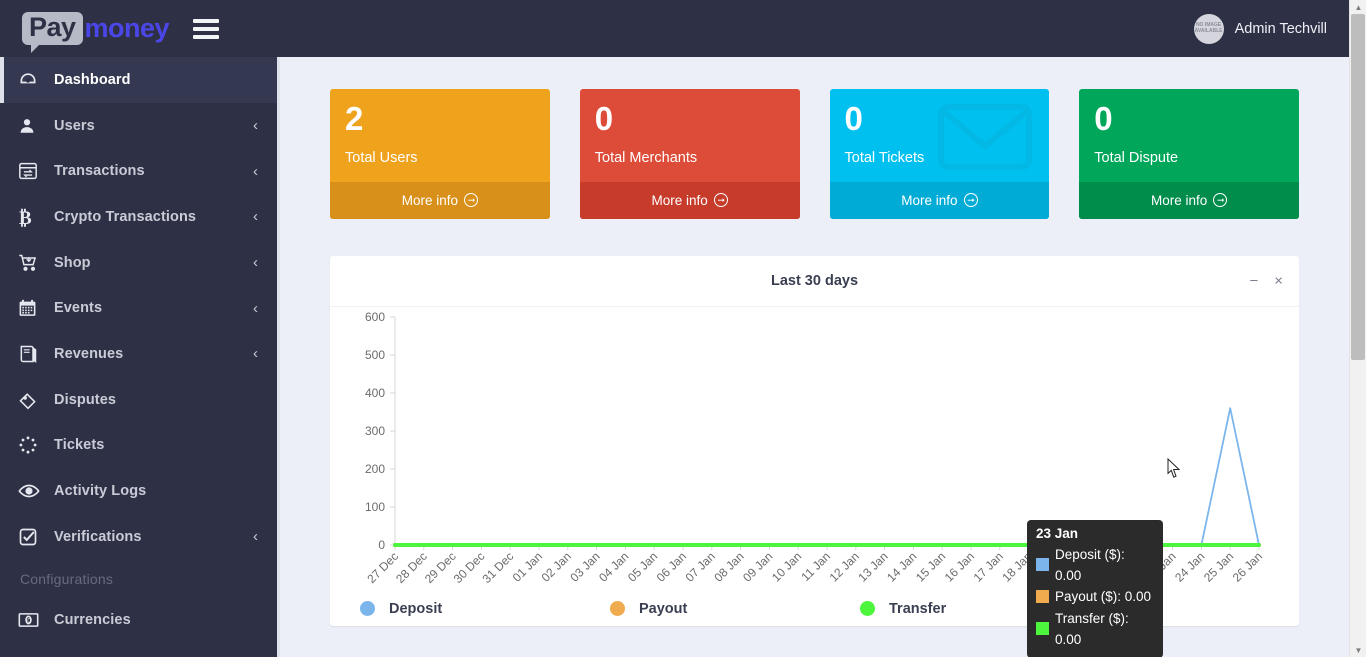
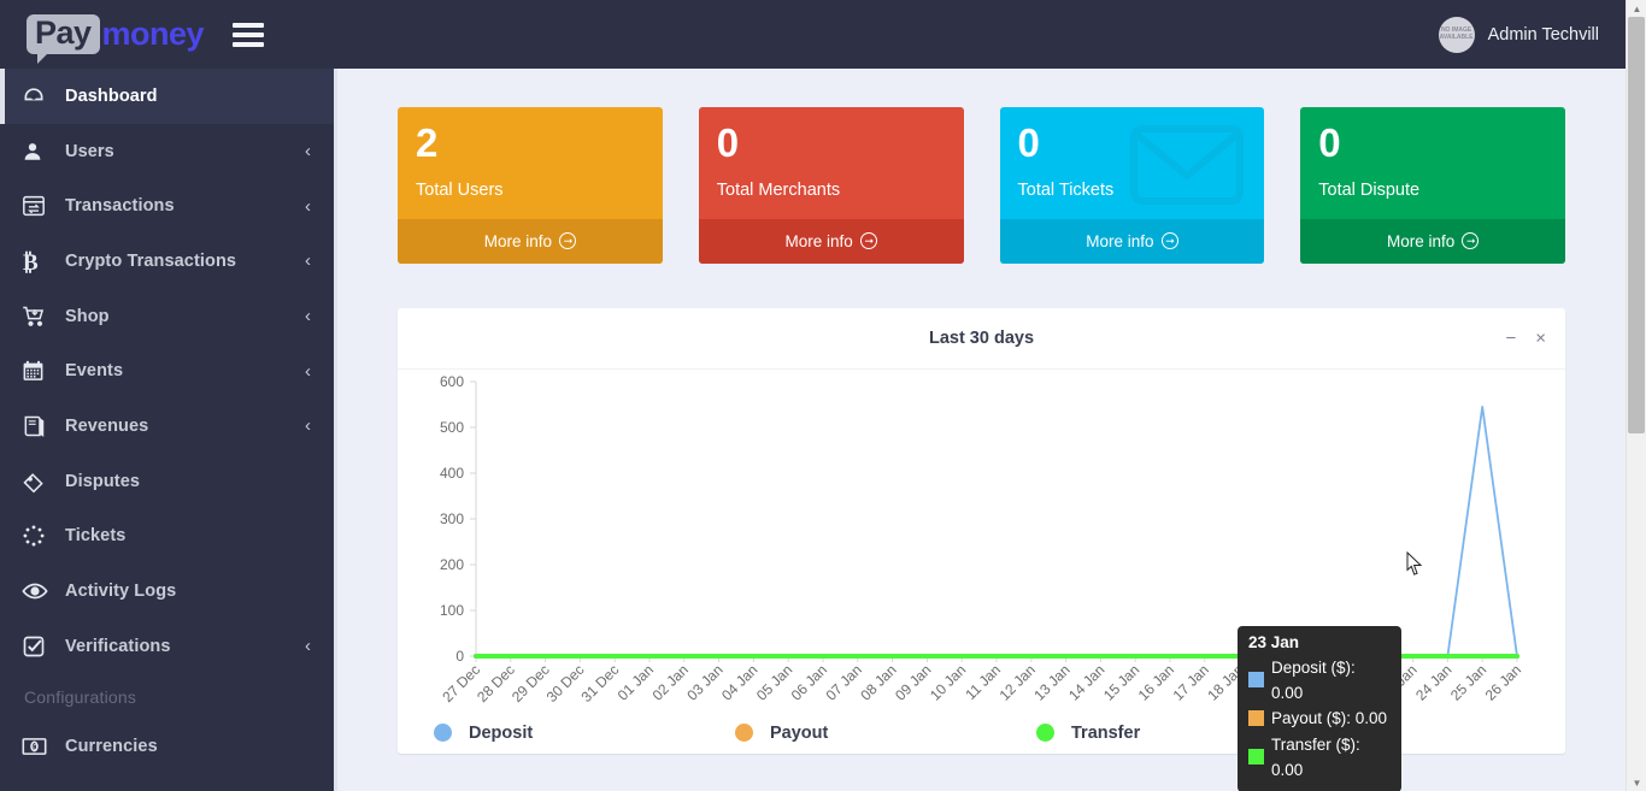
Deposit/25 Jan: 360 -> 540
